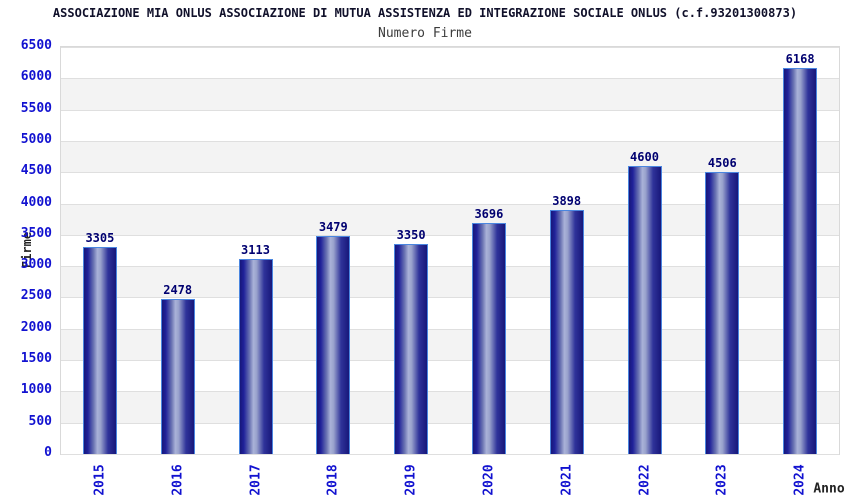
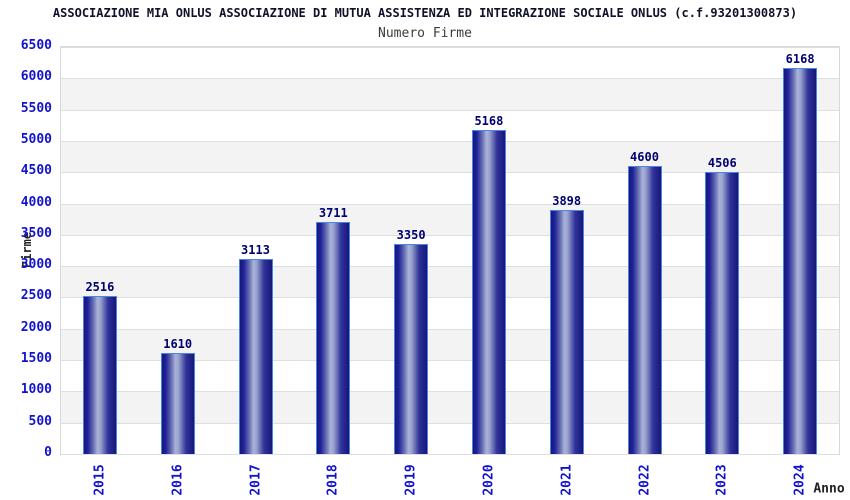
2015: 3305 -> 2516
2016: 2478 -> 1610
2018: 3479 -> 3711
2020: 3696 -> 5168
